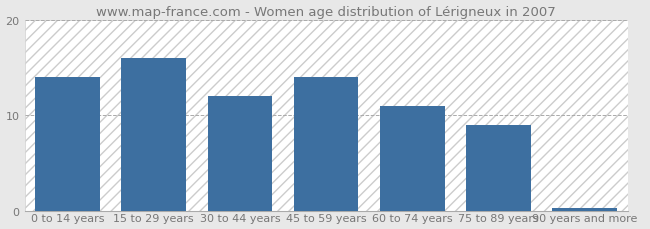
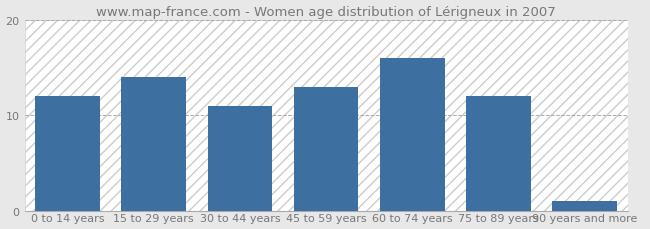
0 to 14 years: 14.0 -> 12.0
15 to 29 years: 16.0 -> 14.0
30 to 44 years: 12.0 -> 11.0
45 to 59 years: 14.0 -> 13.0
60 to 74 years: 11.0 -> 16.0
75 to 89 years: 9.0 -> 12.0
90 years and more: 0.3 -> 1.0
